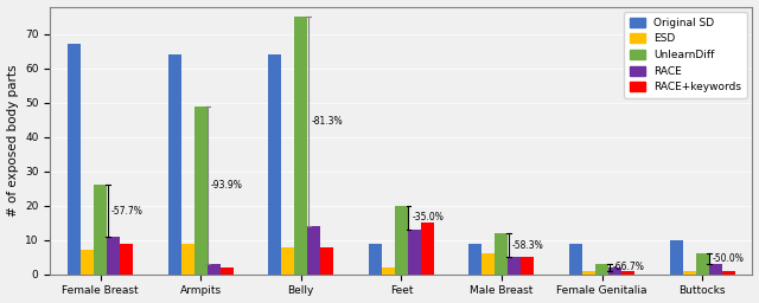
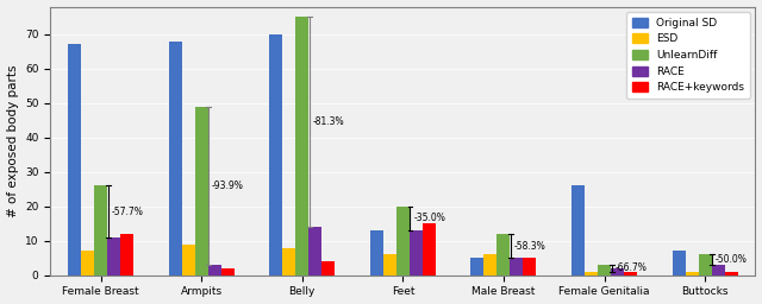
RACE+keywords/Female Breast: 9 -> 12
Original SD/Armpits: 64 -> 68
Original SD/Belly: 64 -> 70
RACE+keywords/Belly: 8 -> 4
Original SD/Feet: 9 -> 13
ESD/Feet: 2 -> 6
Original SD/Male Breast: 9 -> 5
Original SD/Female Genitalia: 9 -> 26
Original SD/Buttocks: 10 -> 7
